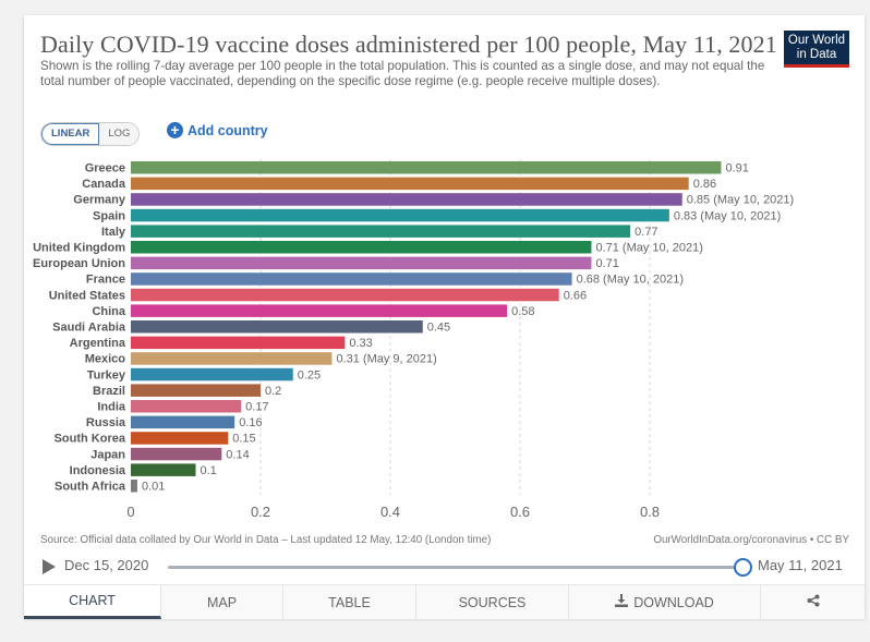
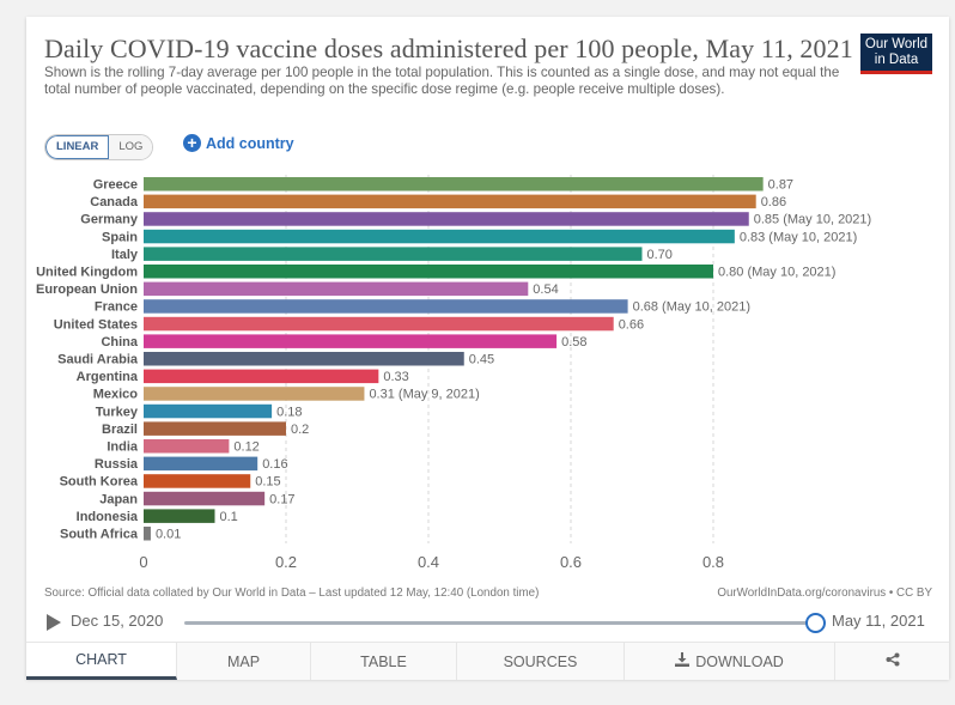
Greece: 0.91 -> 0.87
Italy: 0.77 -> 0.70
United Kingdom: 0.71 -> 0.80
European Union: 0.71 -> 0.54
Turkey: 0.25 -> 0.18
India: 0.17 -> 0.12
Japan: 0.14 -> 0.17
